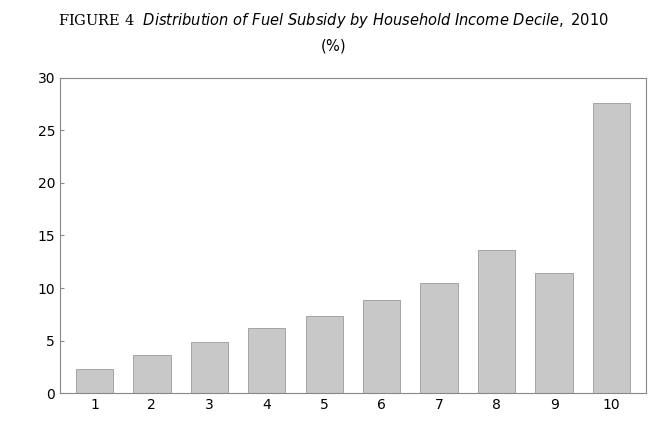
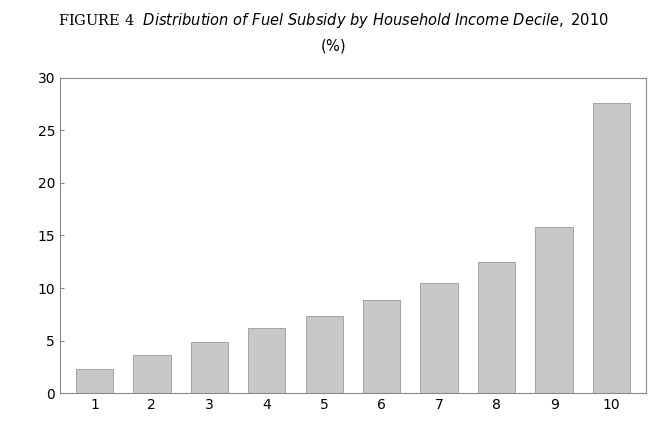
8: 13.6 -> 12.5
9: 11.4 -> 15.8
